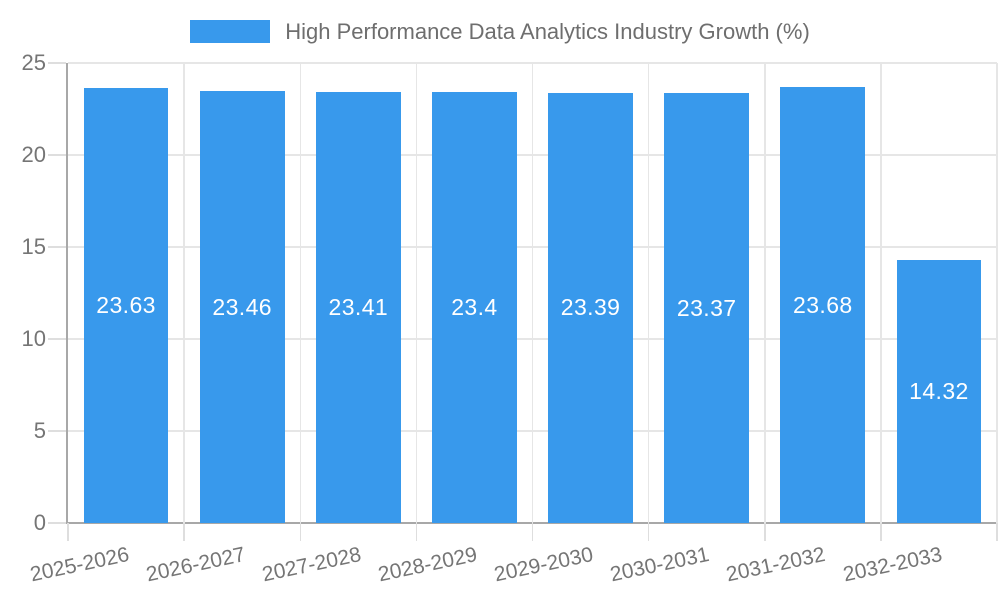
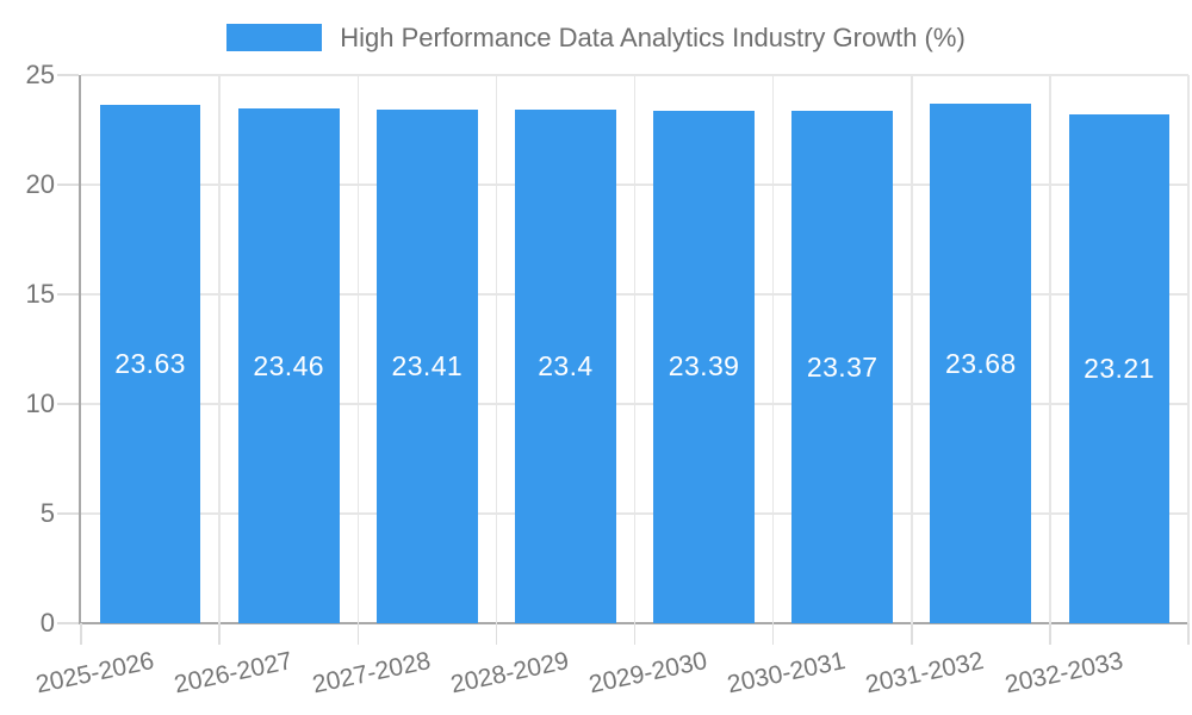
2032-2033: 14.32 -> 23.21
